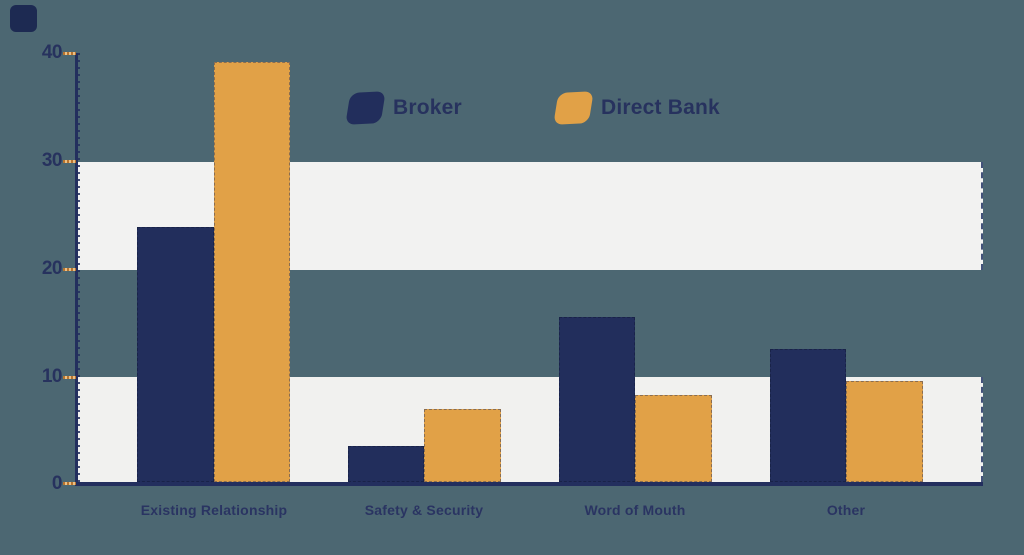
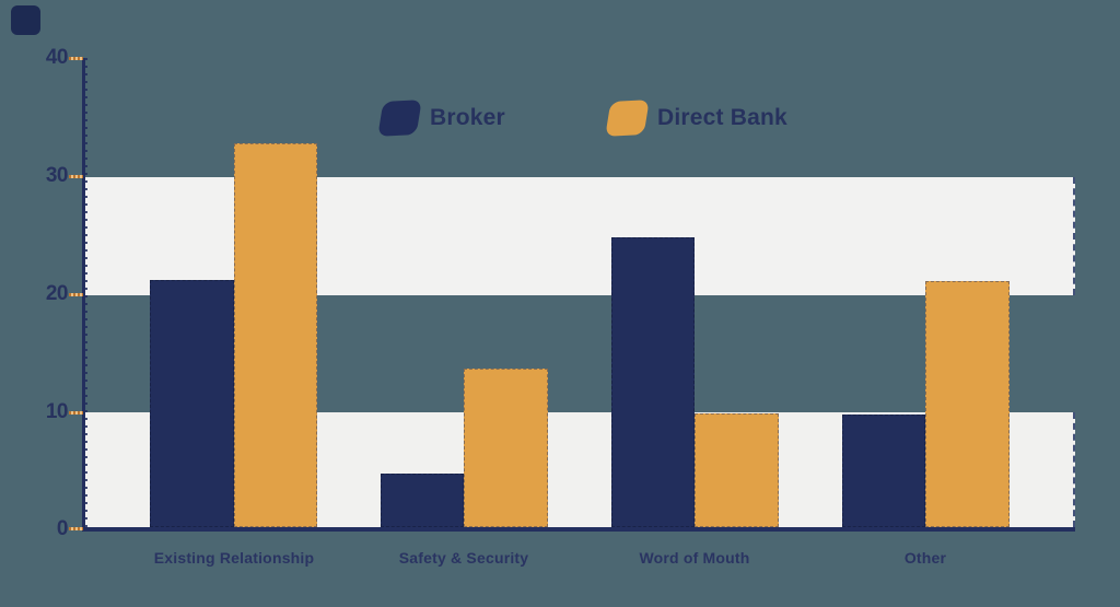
Broker/Existing Relationship: 23.8 -> 21.1
Direct Bank/Existing Relationship: 39.2 -> 32.8
Broker/Safety & Security: 3.4 -> 4.6
Direct Bank/Safety & Security: 6.8 -> 13.5
Broker/Word of Mouth: 15.4 -> 24.7
Direct Bank/Word of Mouth: 8.1 -> 9.7
Broker/Other: 12.4 -> 9.6
Direct Bank/Other: 9.4 -> 21.0
